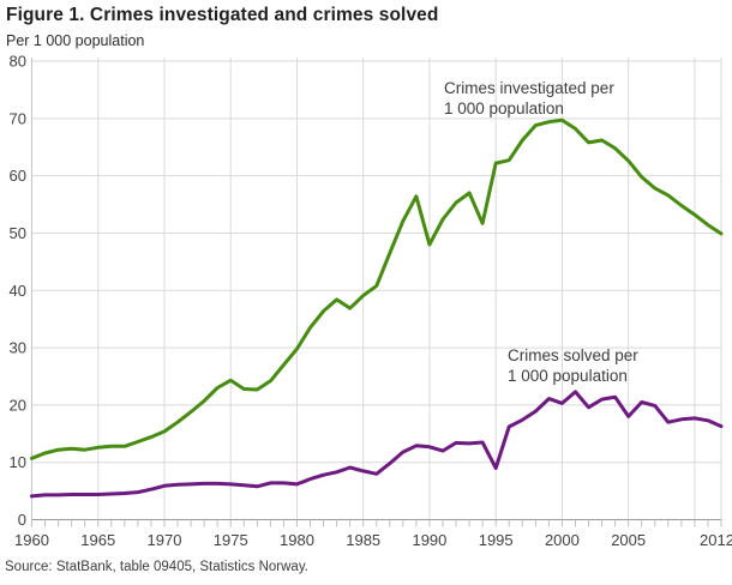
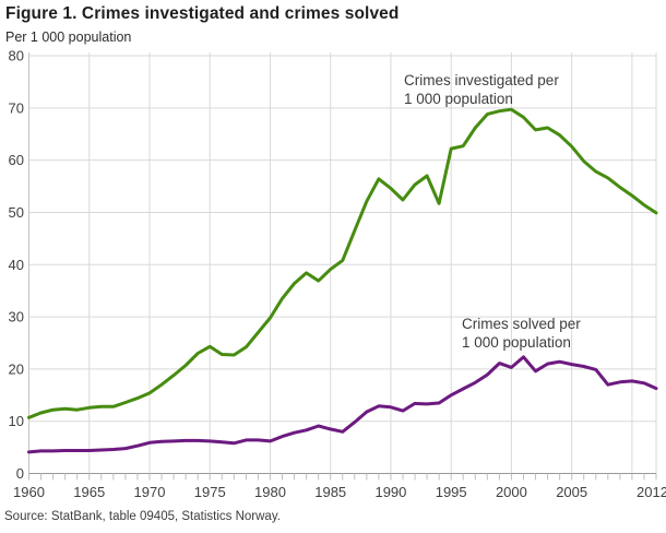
Crimes investigated per 1 000 population/1990: 48 -> 55
Crimes solved per 1 000 population/1995: 9 -> 15
Crimes solved per 1 000 population/2005: 18 -> 21
